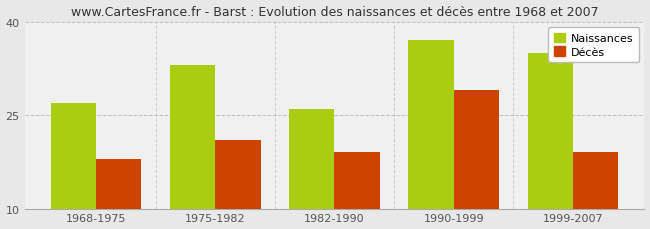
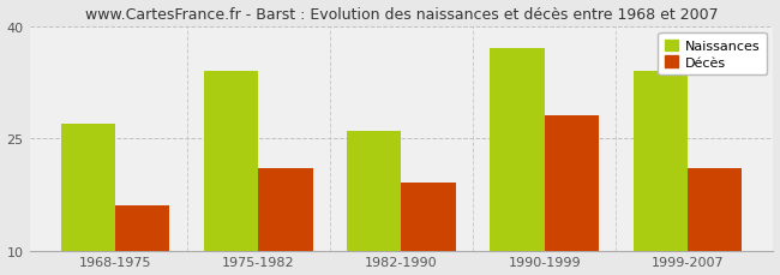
Décès/1968-1975: 18 -> 16
Naissances/1975-1982: 33 -> 34
Décès/1990-1999: 29 -> 28
Naissances/1999-2007: 35 -> 34
Décès/1999-2007: 19 -> 21
